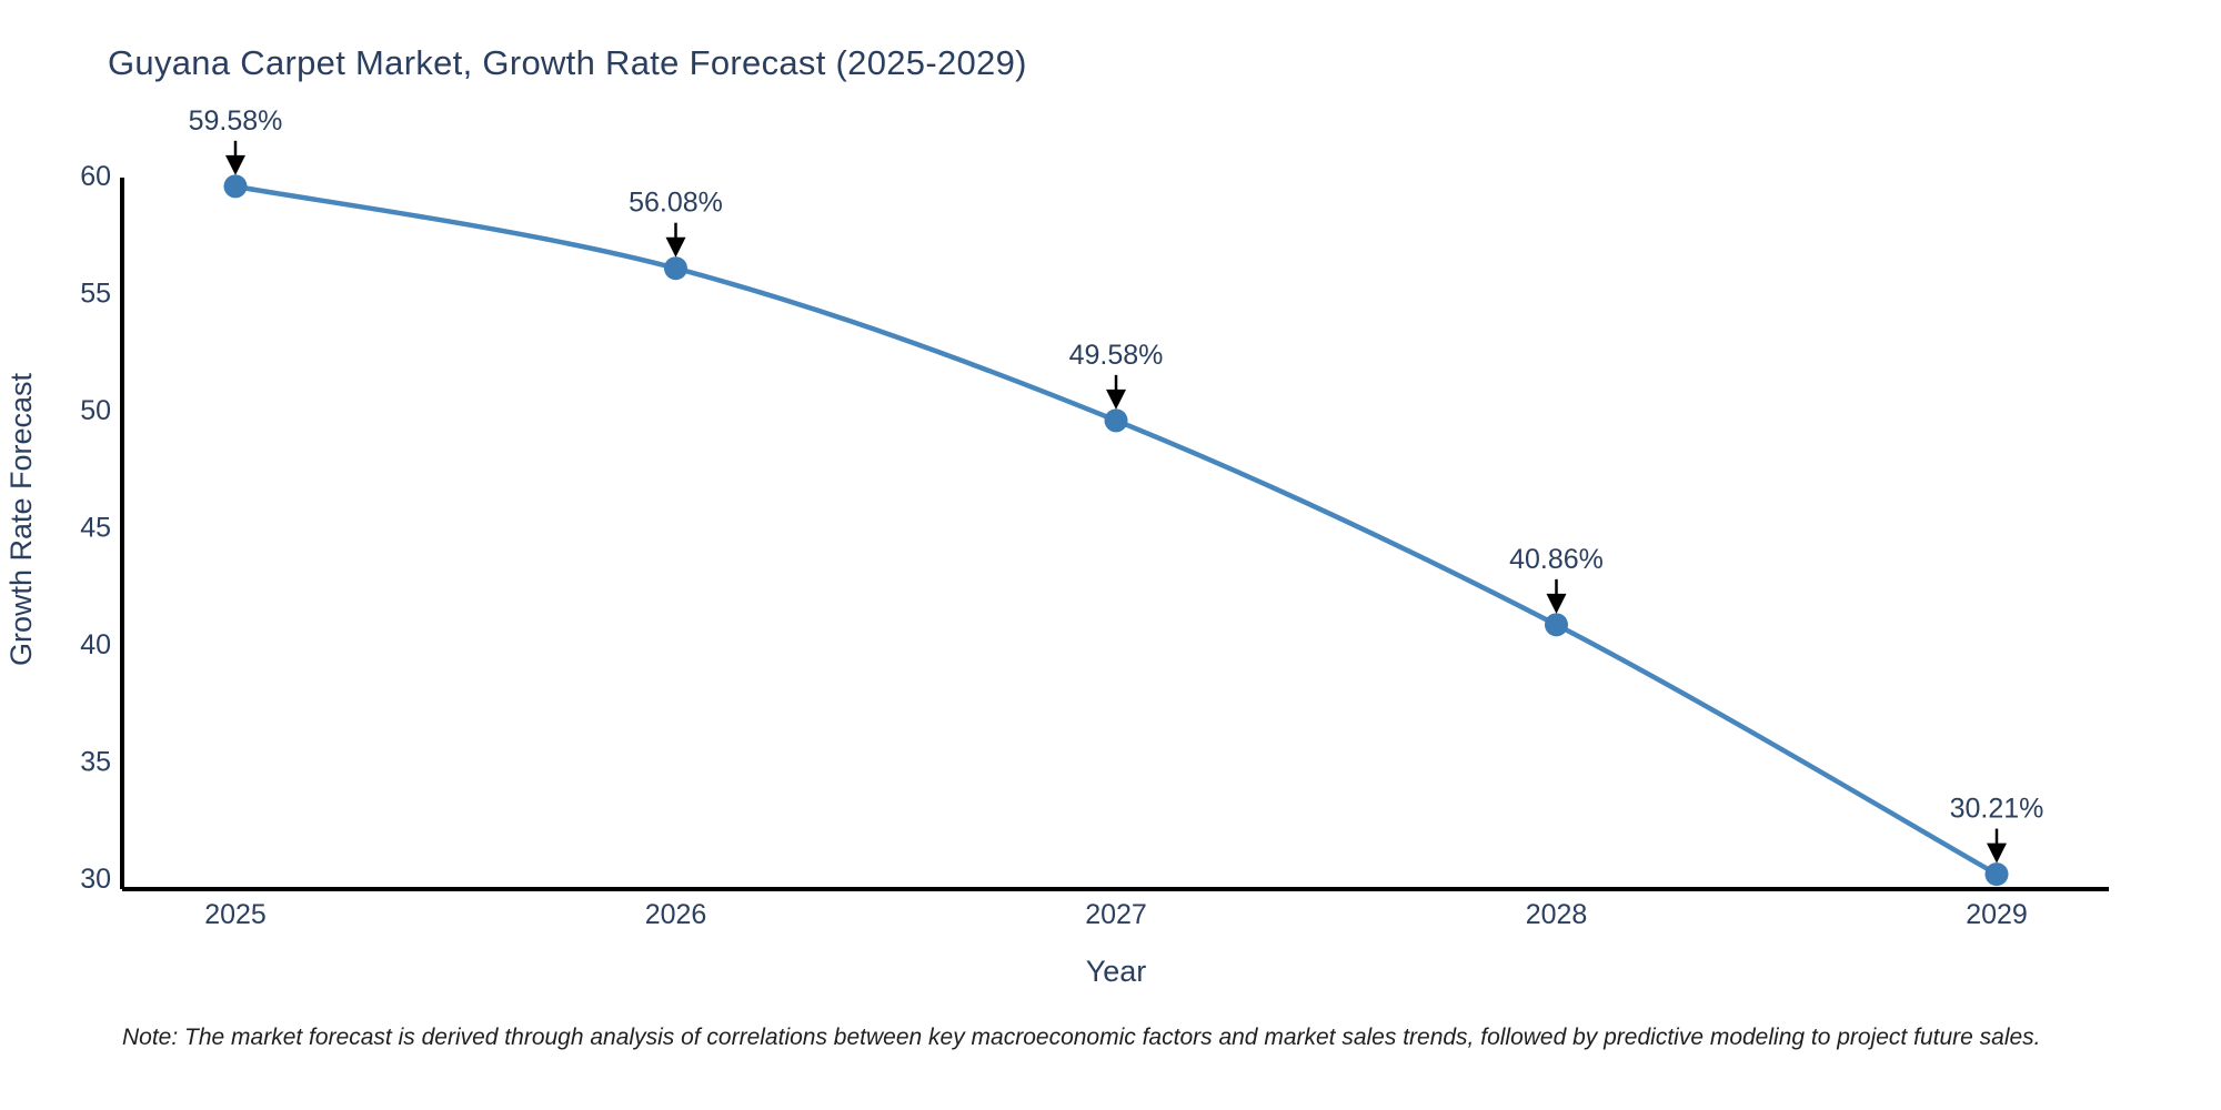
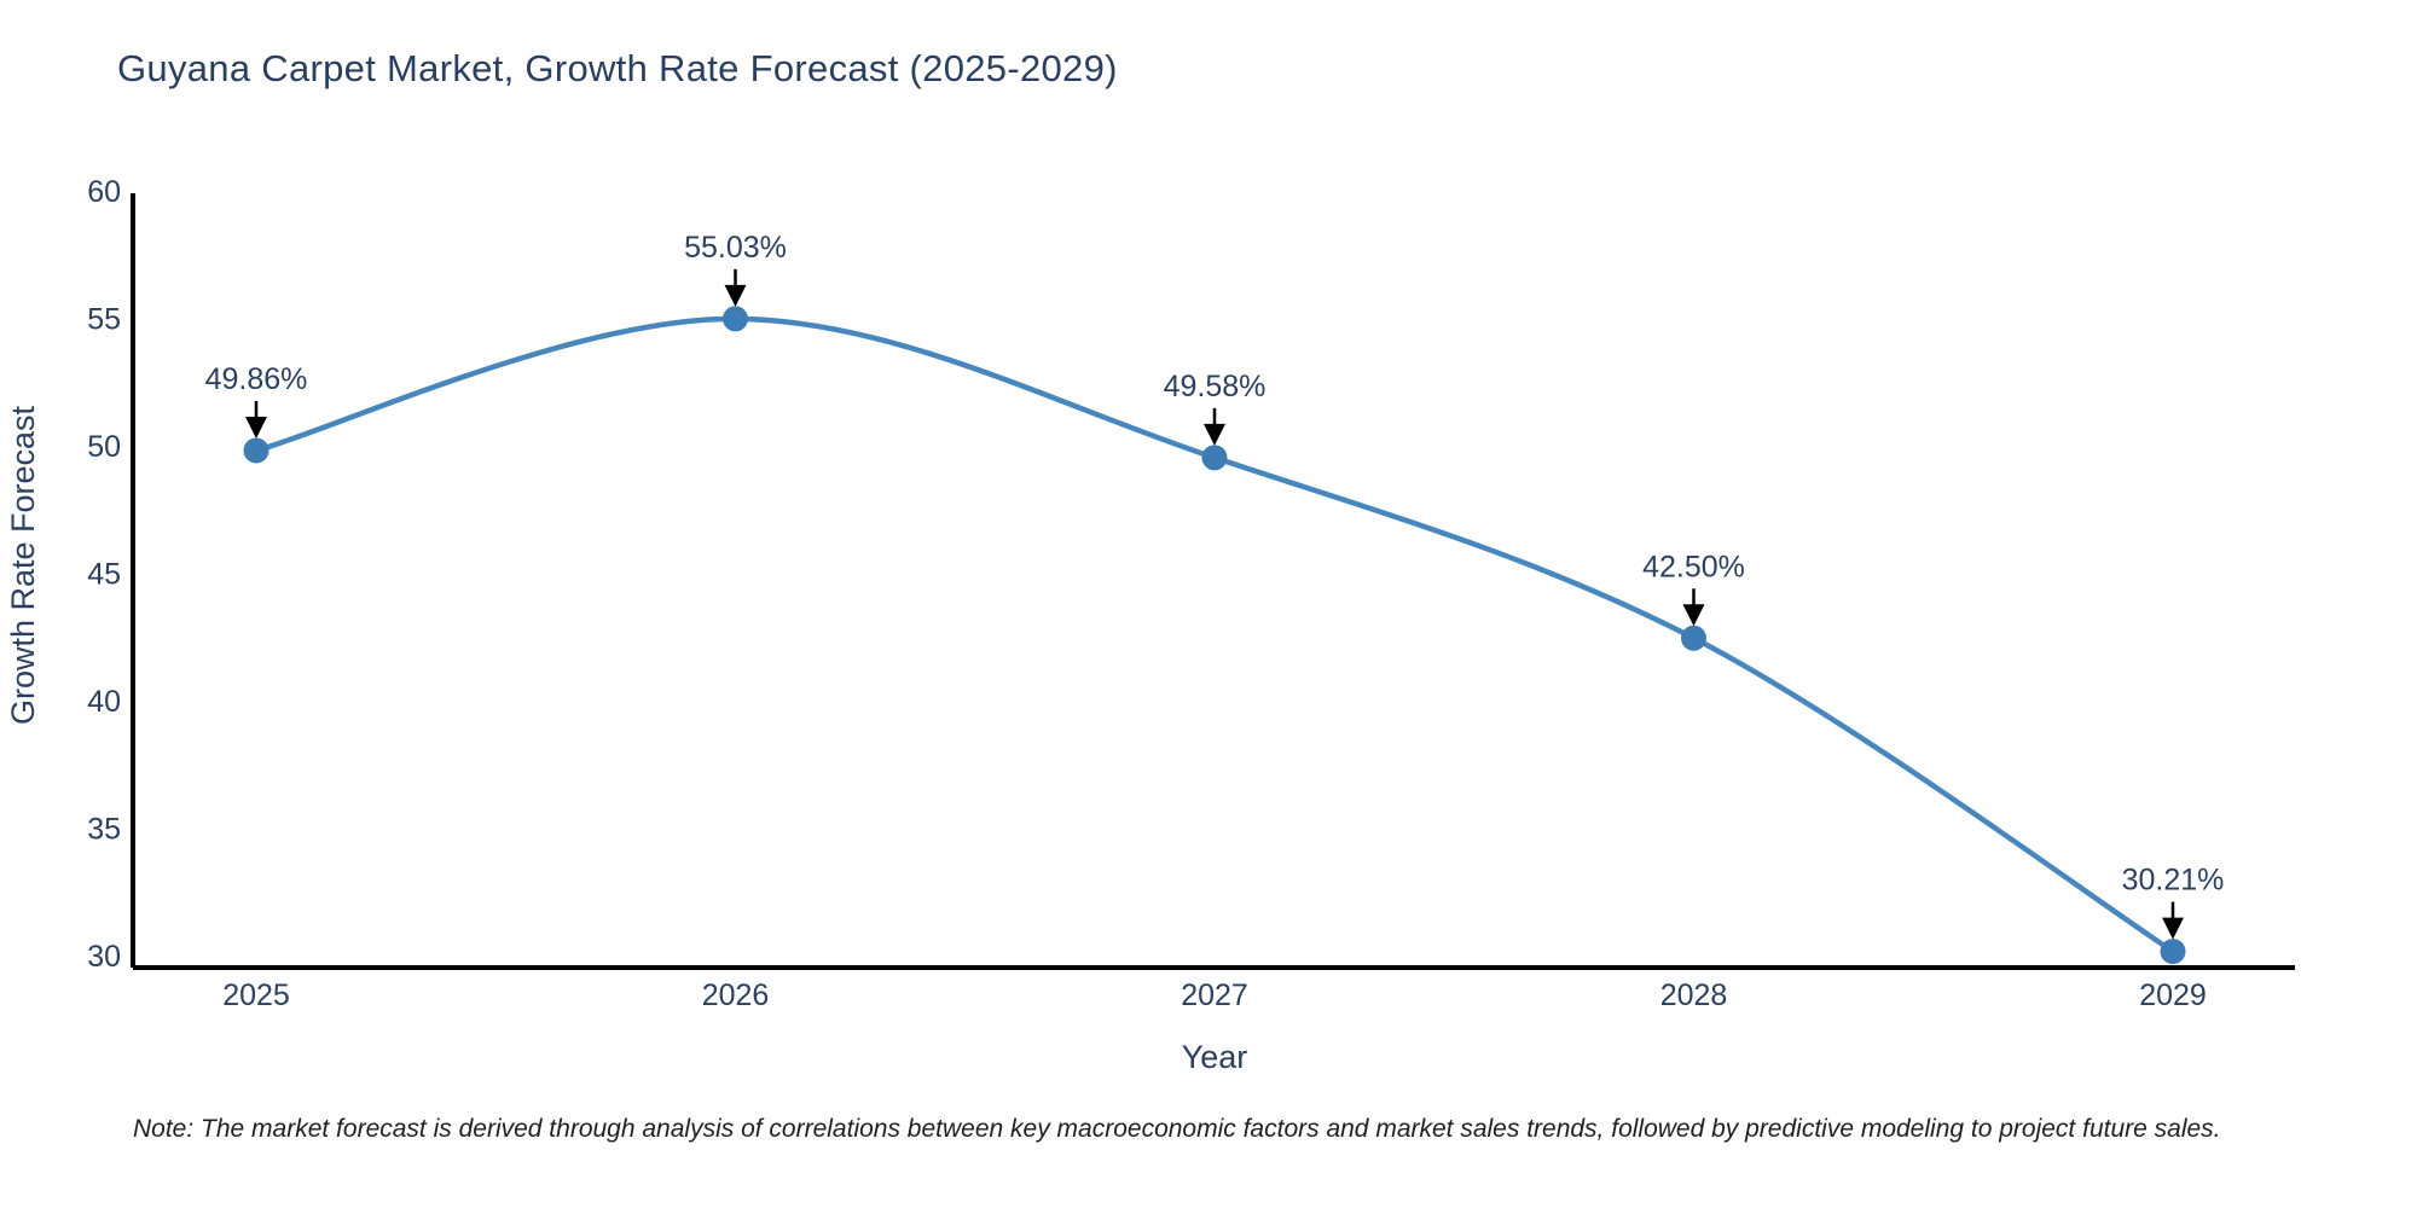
2025: 59.58% -> 49.86%
2026: 56.08% -> 55.03%
2028: 40.86% -> 42.50%
